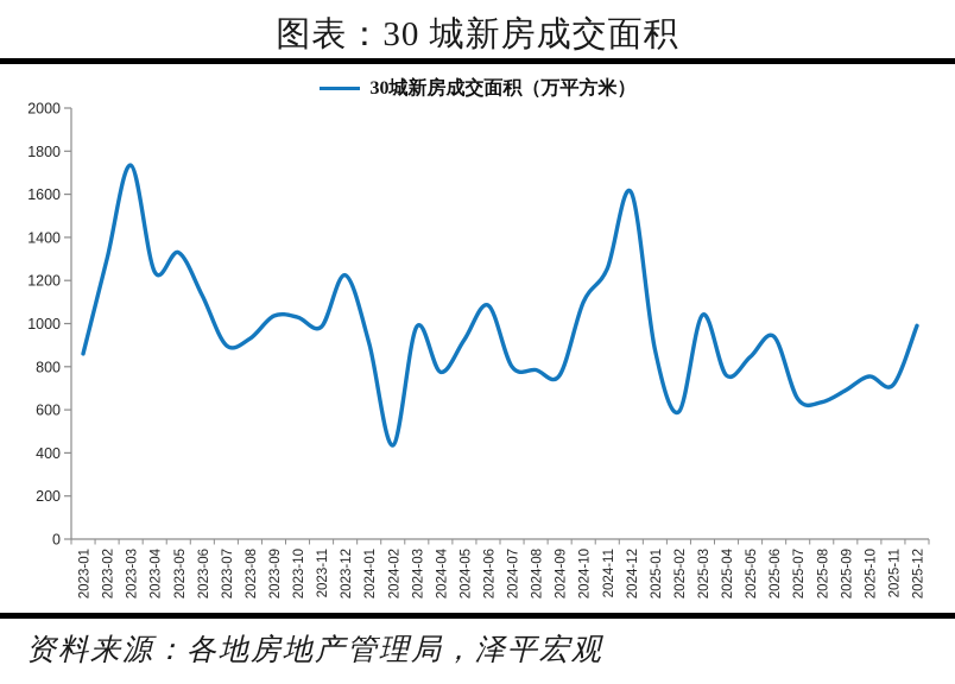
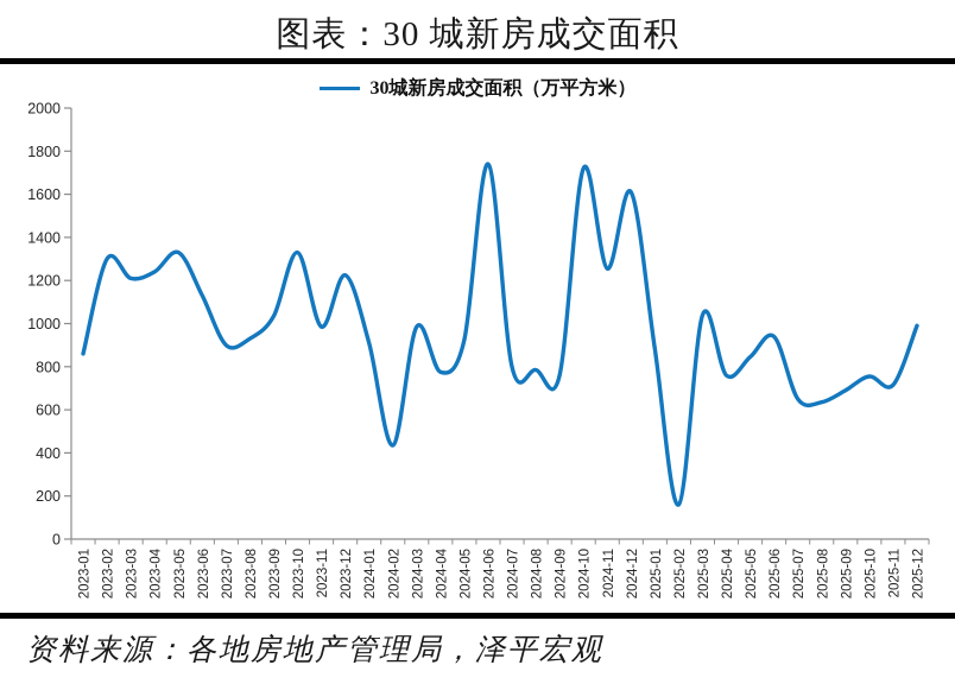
2023-03: 1740 -> 1210
2023-10: 1030 -> 1330
2024-06: 1080 -> 1740
2024-10: 1100 -> 1720
2025-02: 590 -> 160
